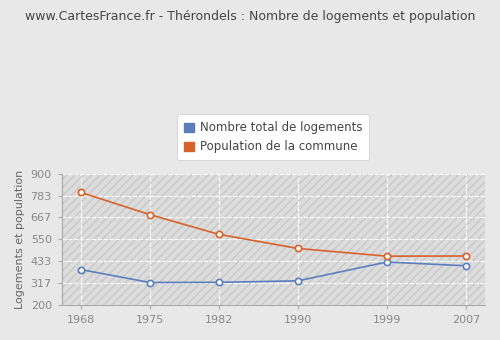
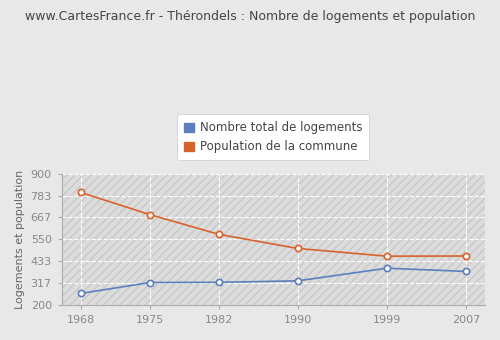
Nombre total de logements/1968: 390 -> 260
Nombre total de logements/1999: 430 -> 400
Nombre total de logements/2007: 410 -> 380
